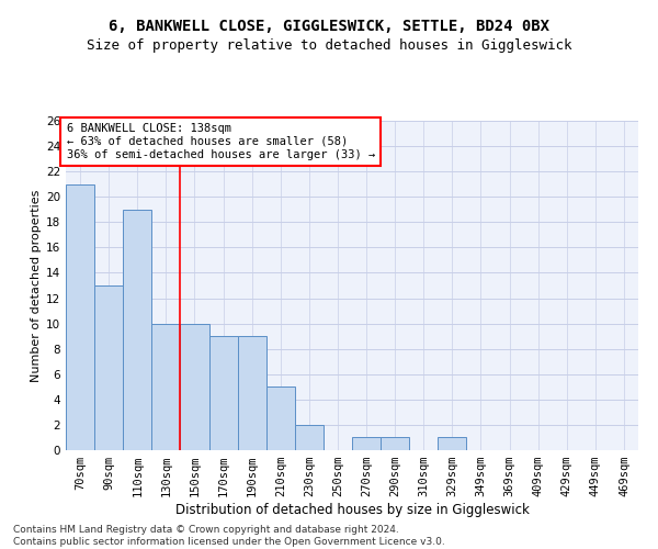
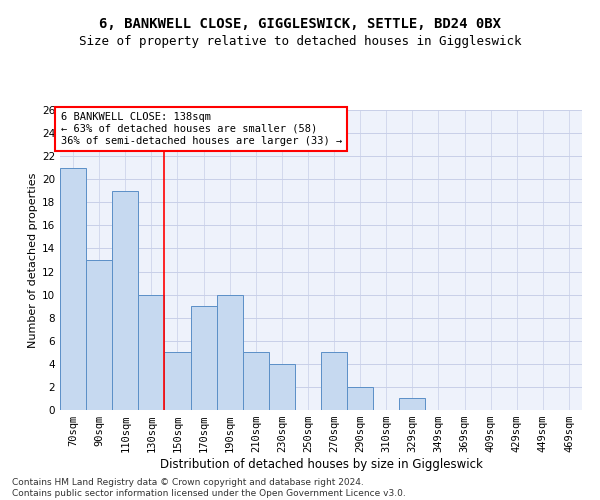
150sqm: 10 -> 5
190sqm: 9 -> 10
230sqm: 2 -> 4
270sqm: 1 -> 5
290sqm: 1 -> 2
